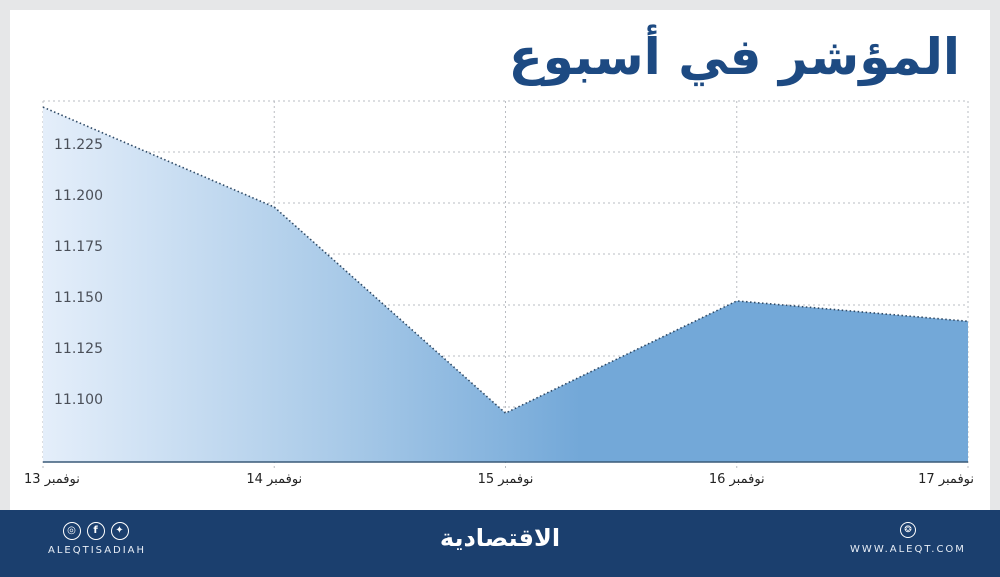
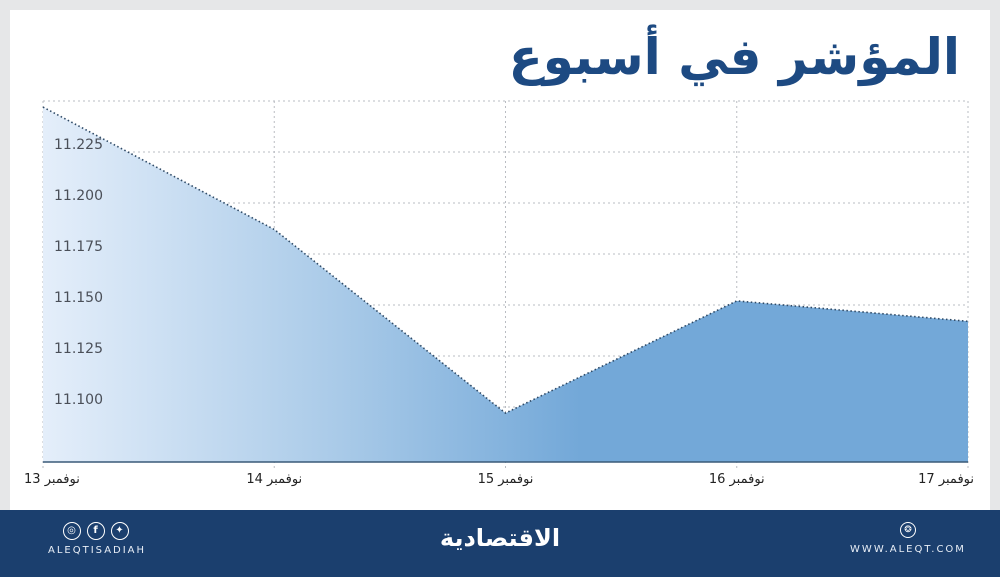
14 نوفمبر: 11198 -> 11187
